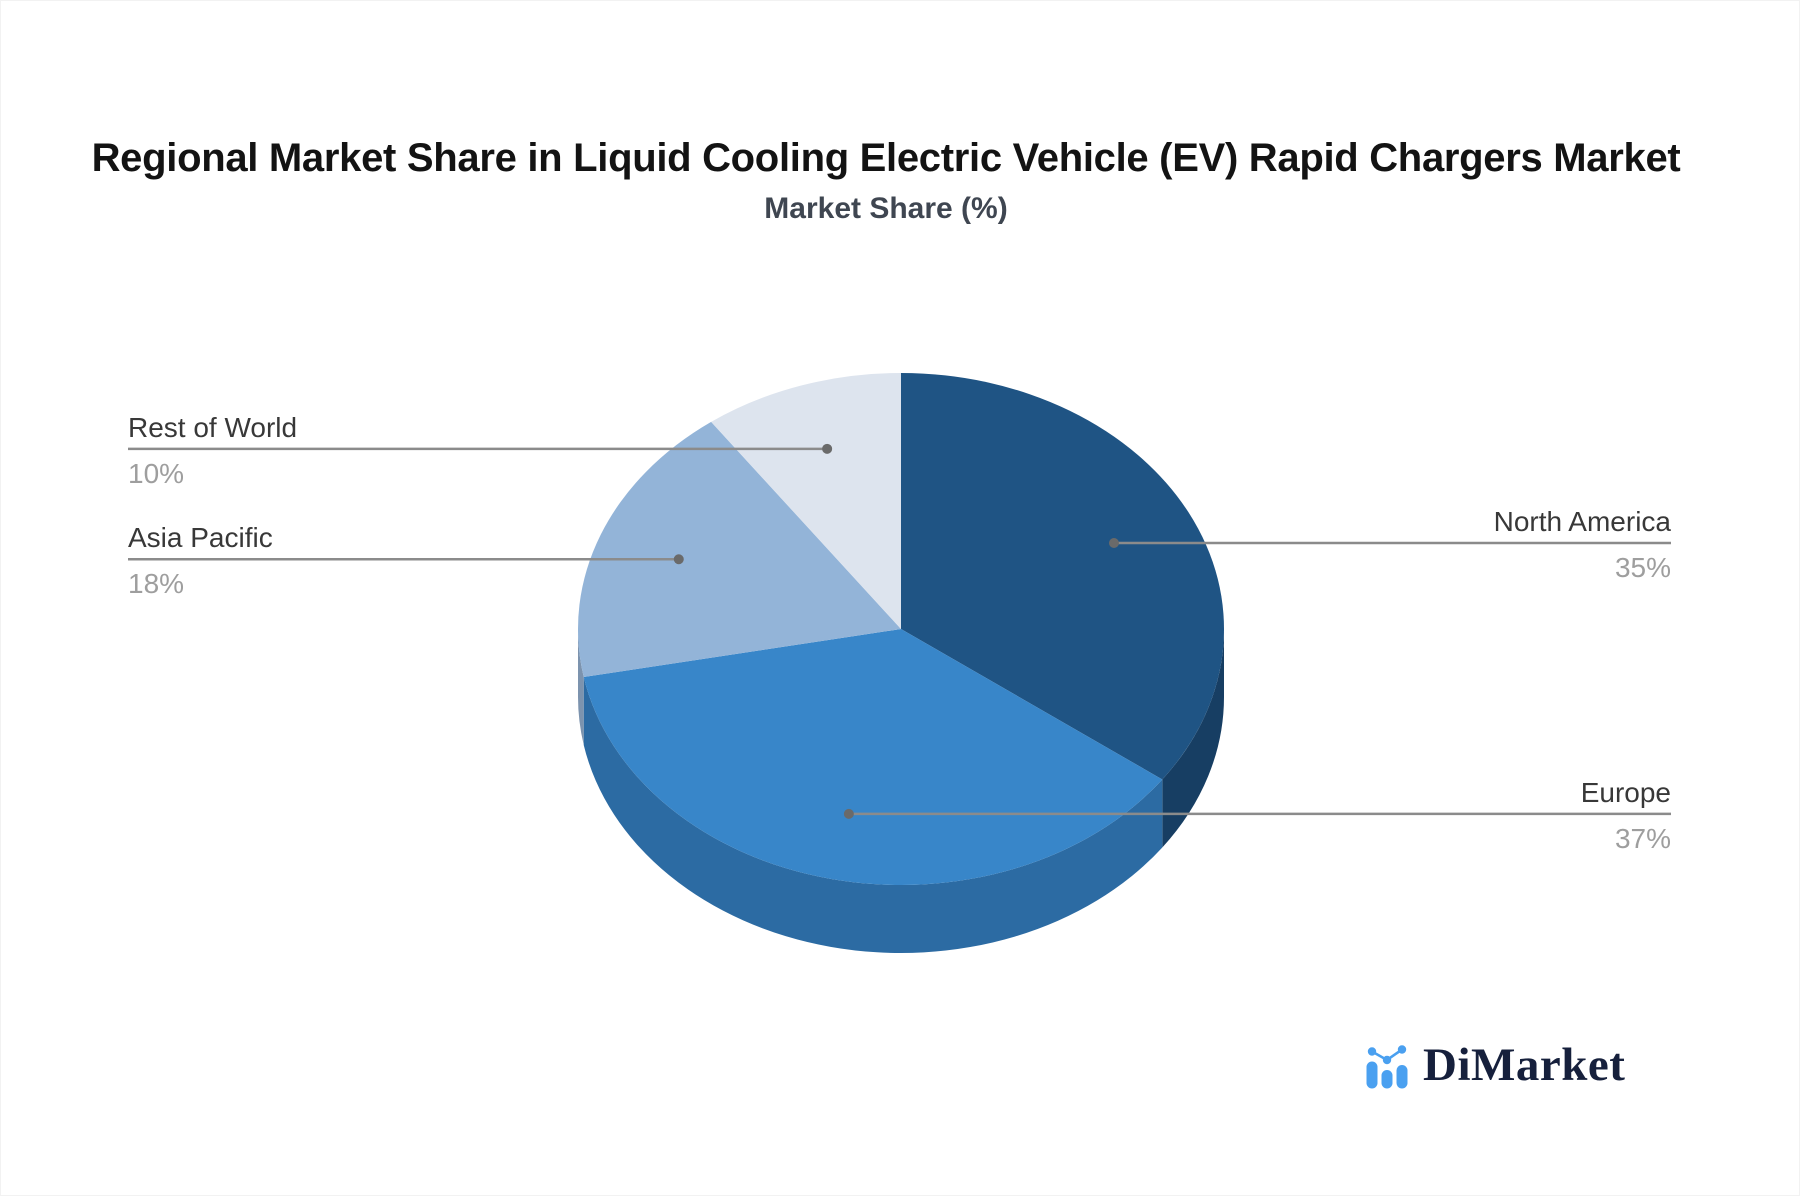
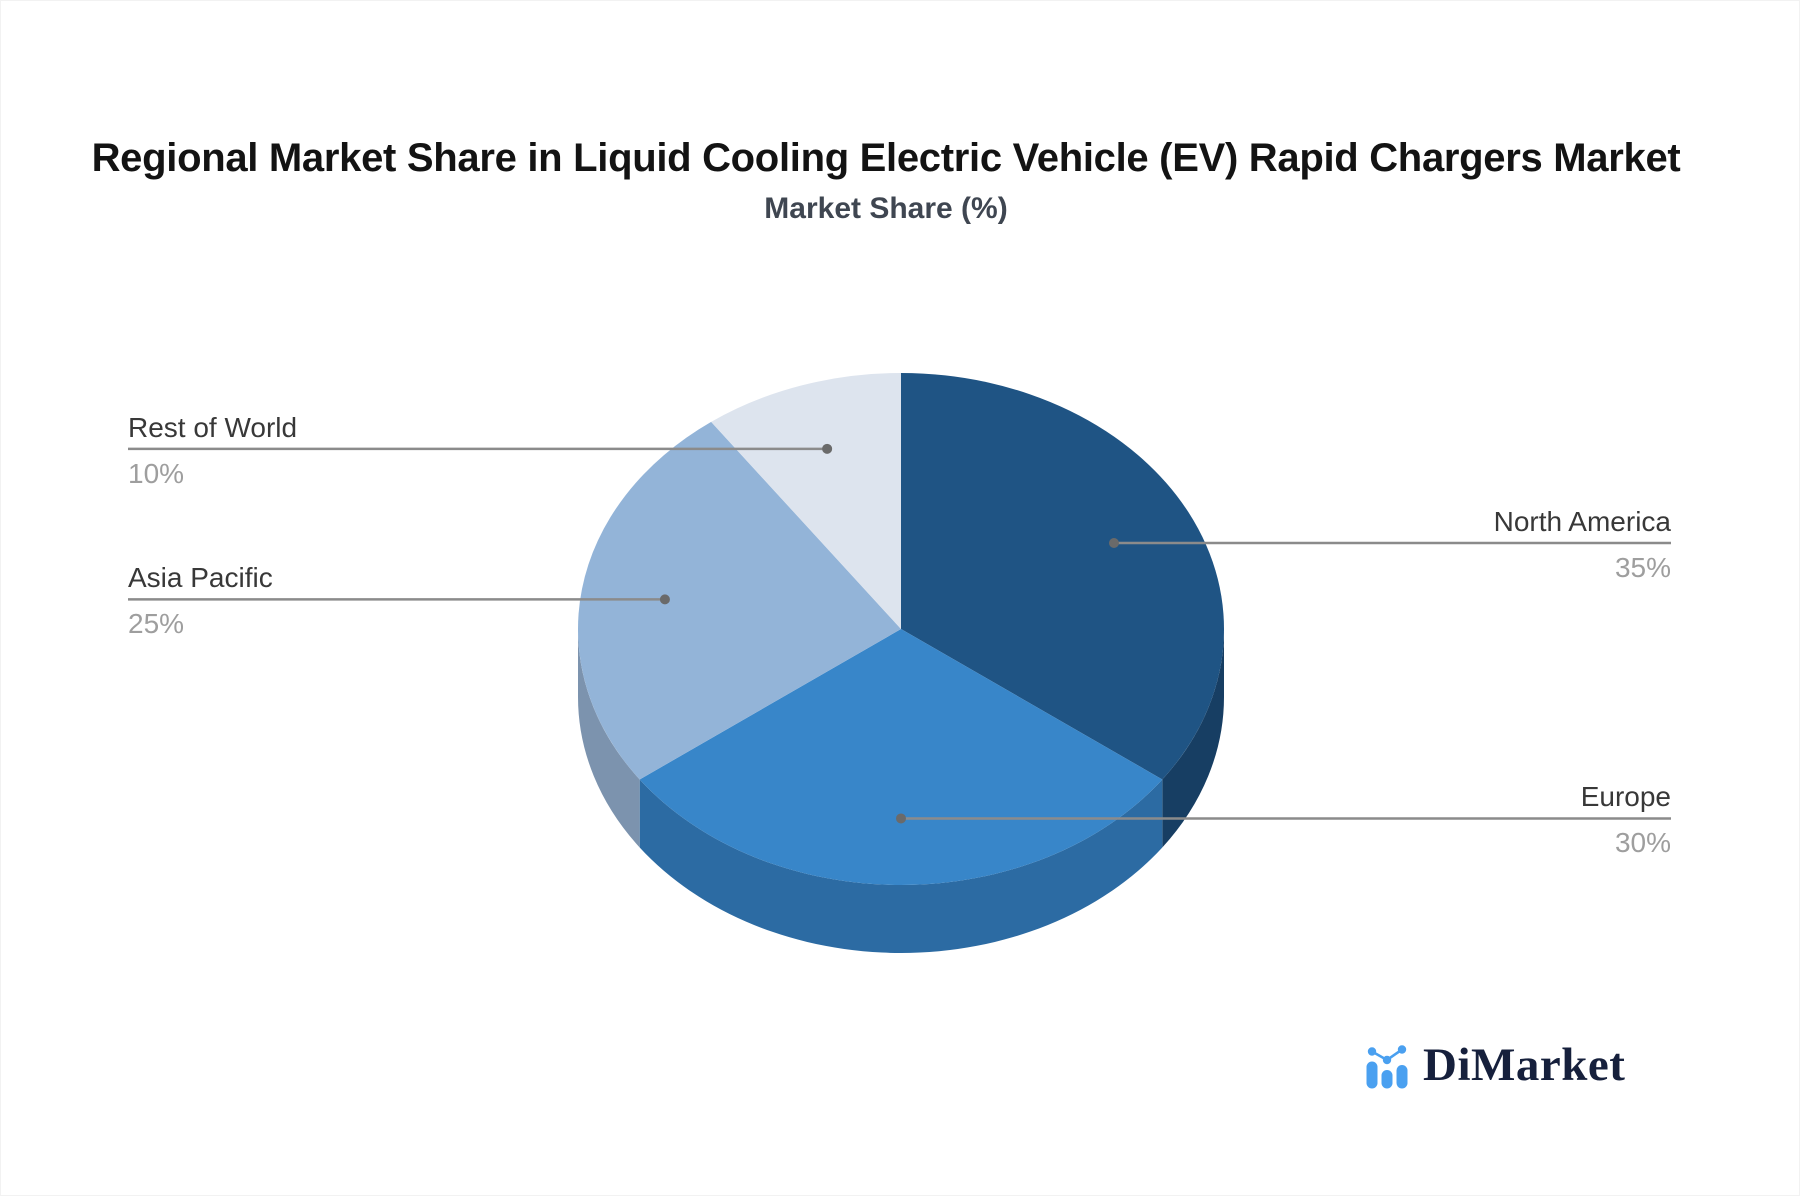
Europe: 37% -> 30%
Asia Pacific: 18% -> 25%
